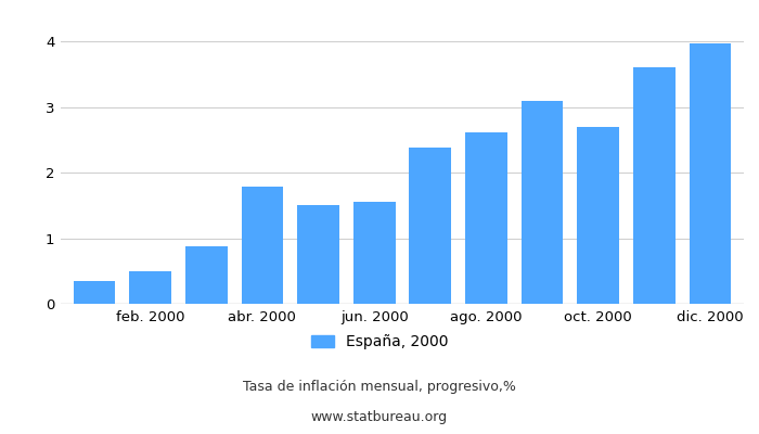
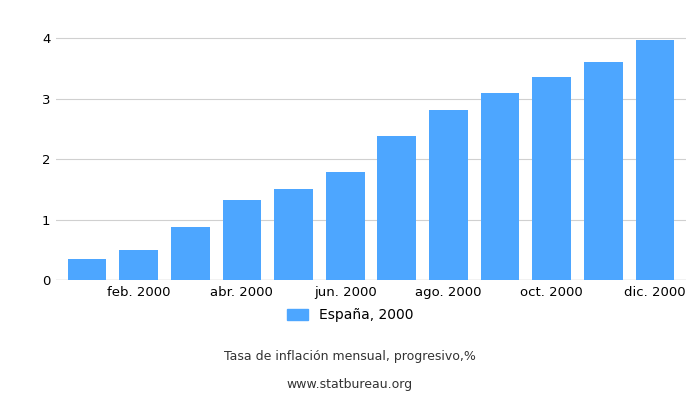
abr. 2000: 1.78 -> 1.33
jun. 2000: 1.56 -> 1.78
ago. 2000: 2.62 -> 2.81
oct. 2000: 2.70 -> 3.35
